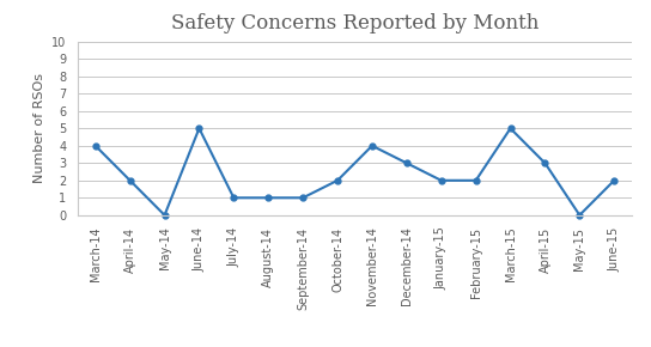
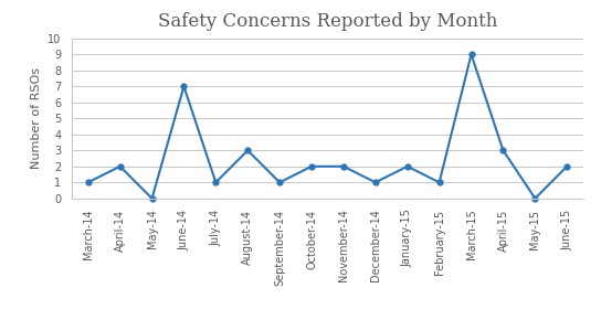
March-14: 4 -> 1
June-14: 5 -> 7
August-14: 1 -> 3
November-14: 4 -> 2
December-14: 3 -> 1
February-15: 2 -> 1
March-15: 5 -> 9
